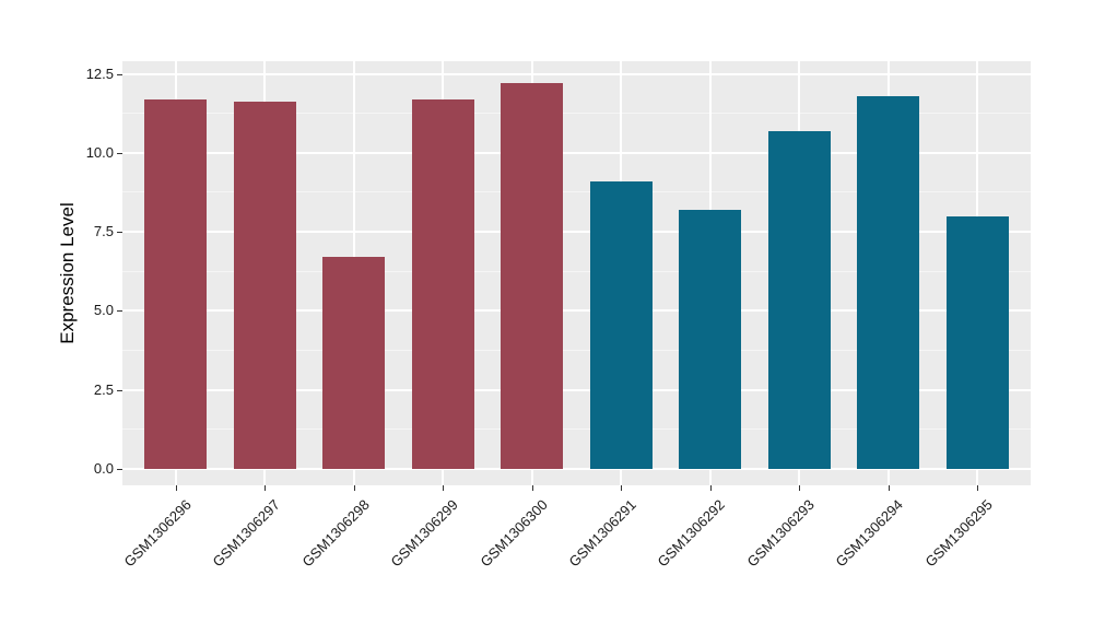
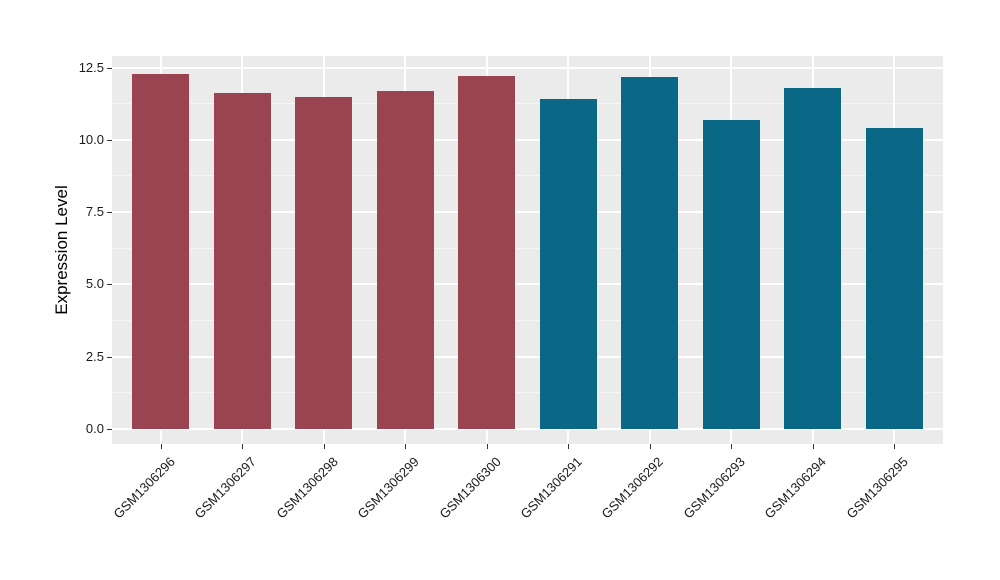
GSM1306296: 11.7 -> 12.3
GSM1306298: 6.7 -> 11.5
GSM1306291: 9.1 -> 11.4
GSM1306292: 8.2 -> 12.2
GSM1306295: 8.0 -> 10.4
